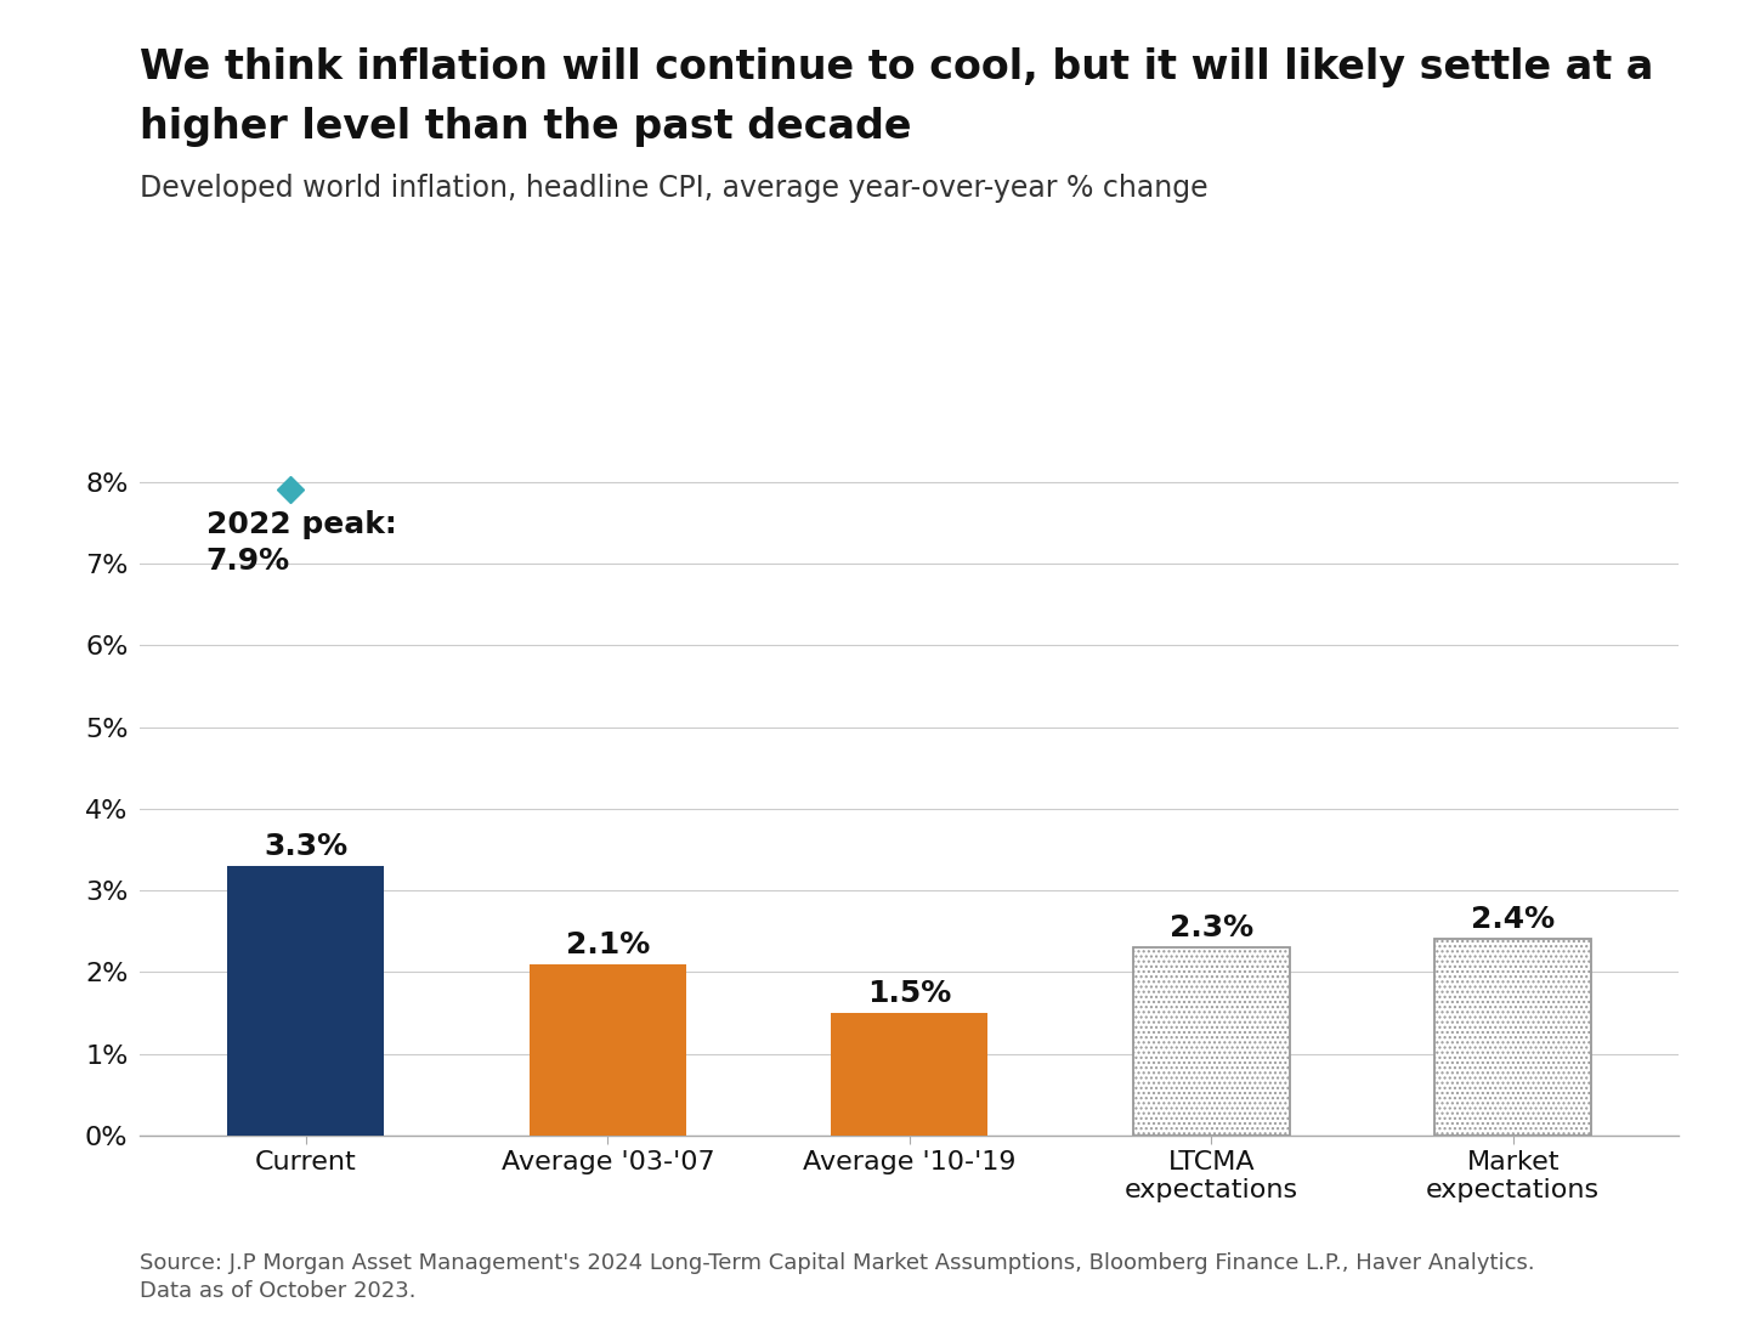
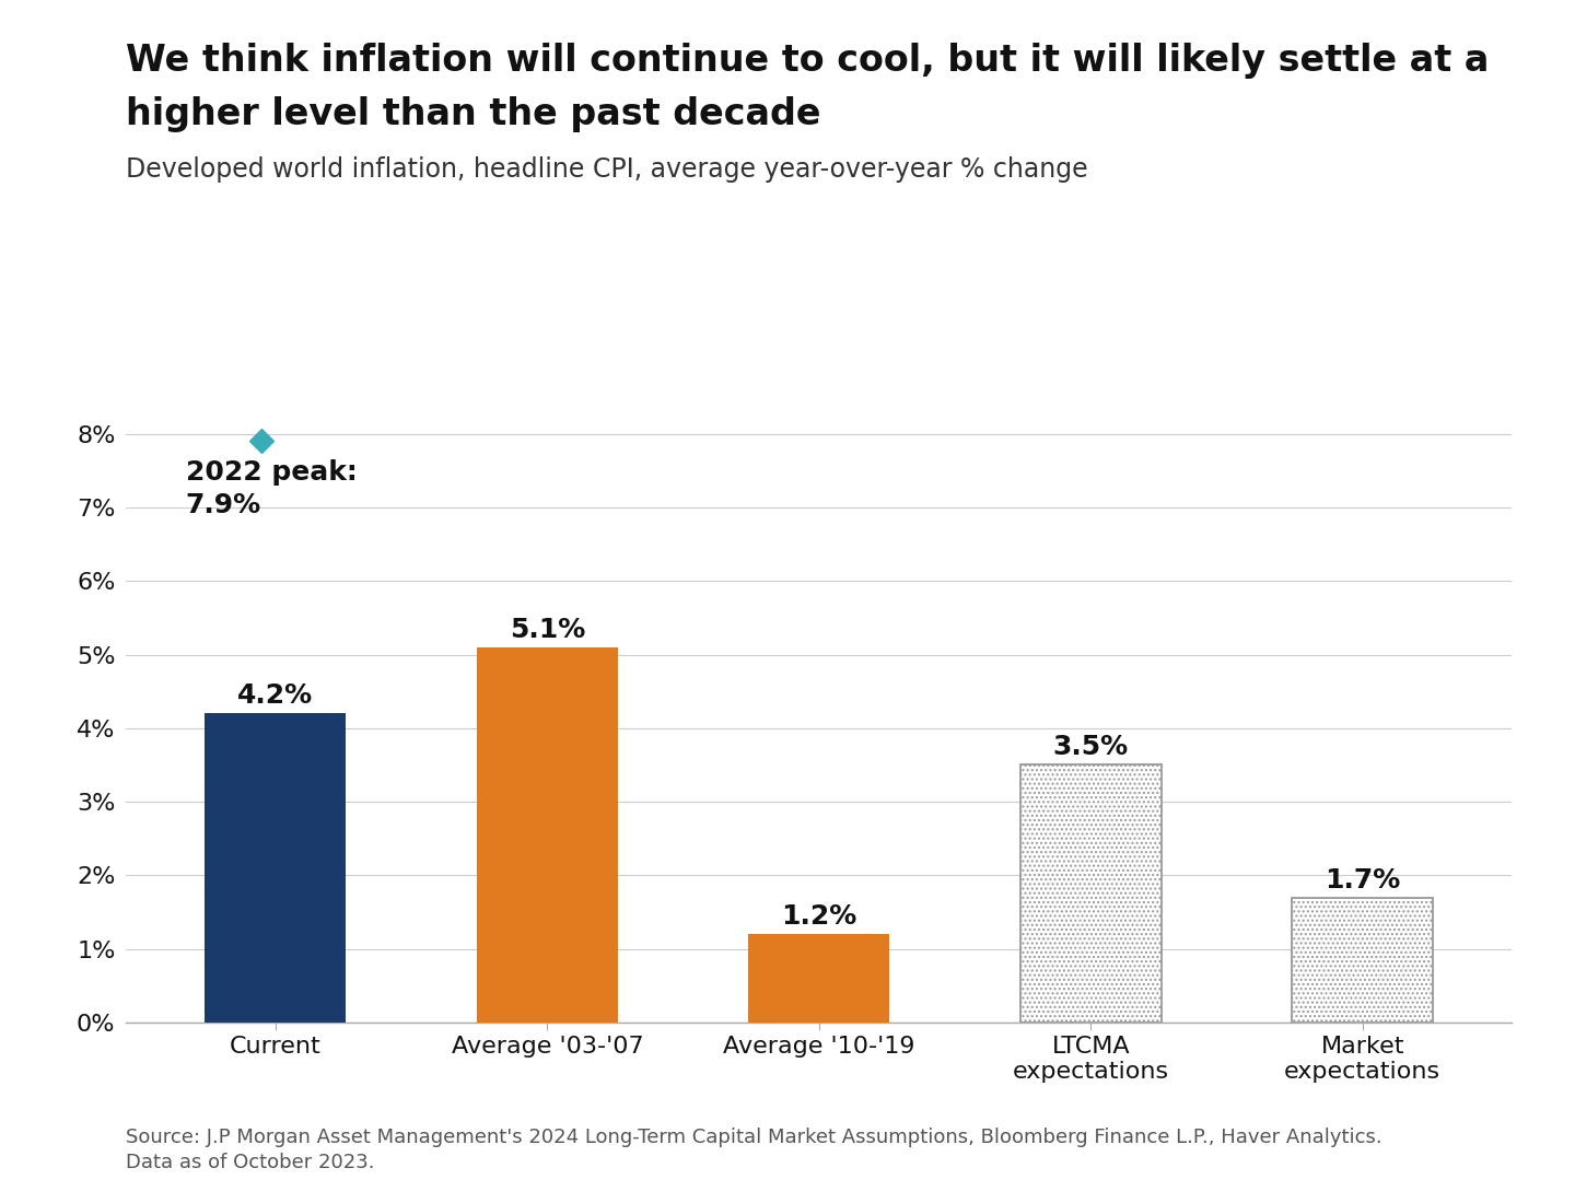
Current: 3.3% -> 4.2%
Average '03-'07: 2.1% -> 5.1%
Average '10-'19: 1.5% -> 1.2%
LTCMA expectations: 2.3% -> 3.5%
Market expectations: 2.4% -> 1.7%
